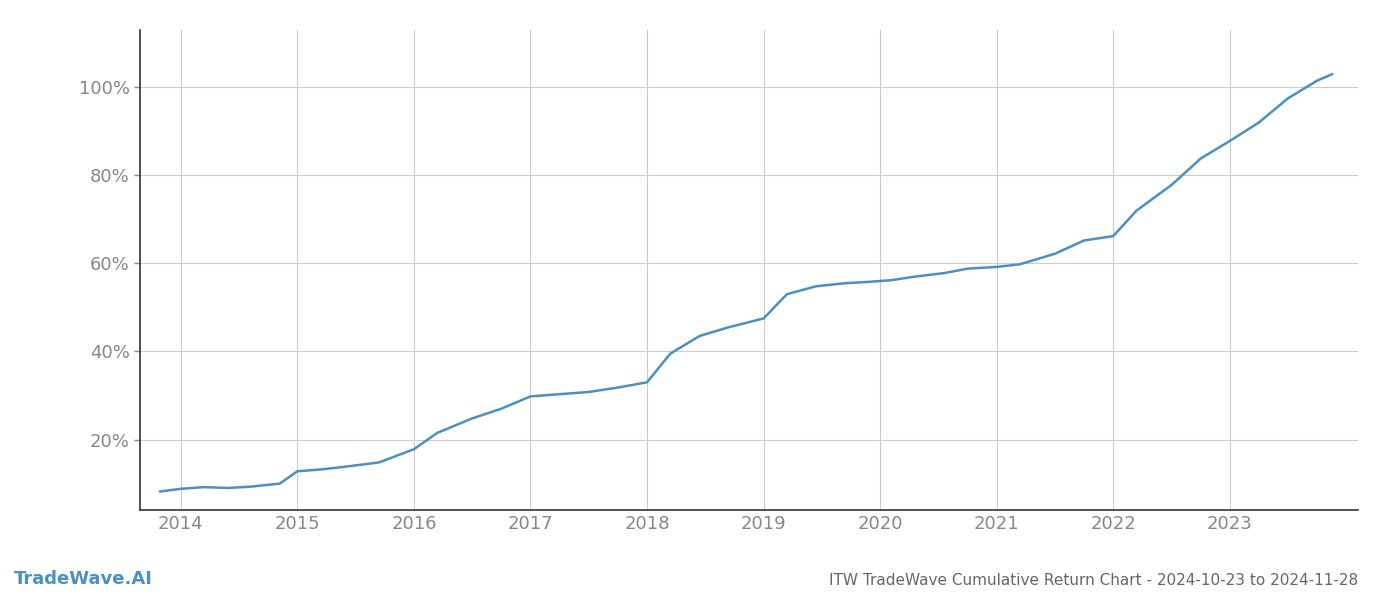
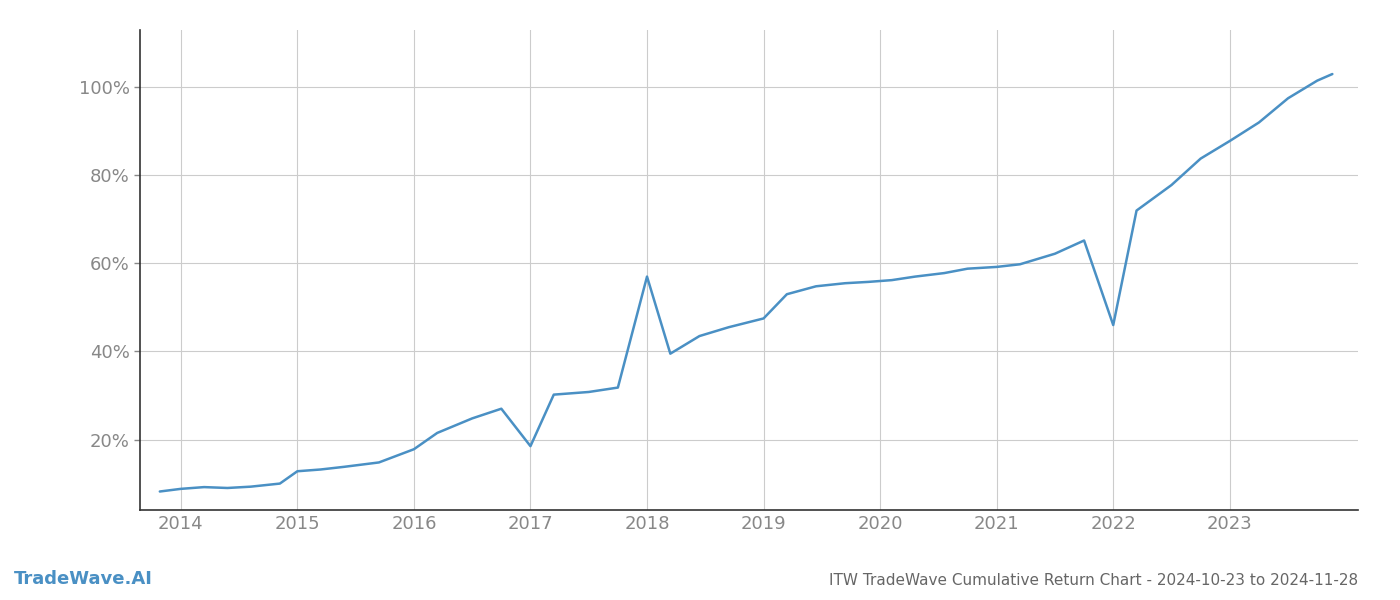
2017: 29.8% -> 18.5%
2018: 33.0% -> 57.0%
2022: 66.2% -> 46.0%
